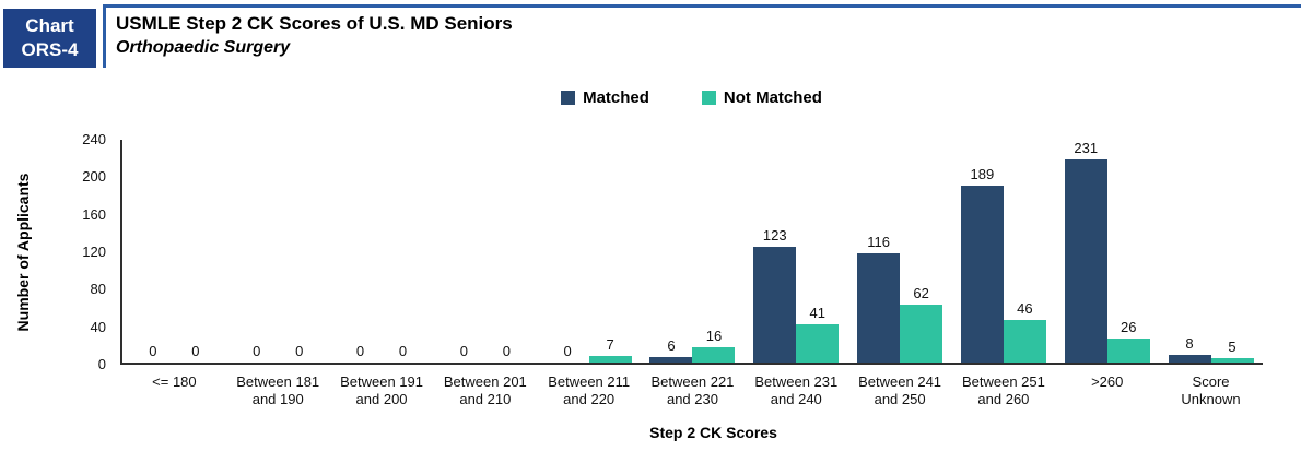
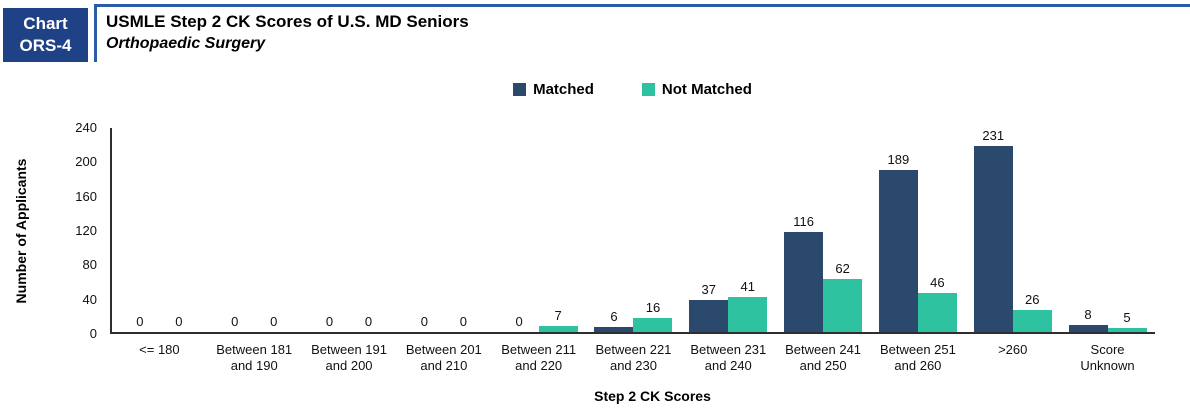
Matched/Between 231 and 240: 123 -> 37
